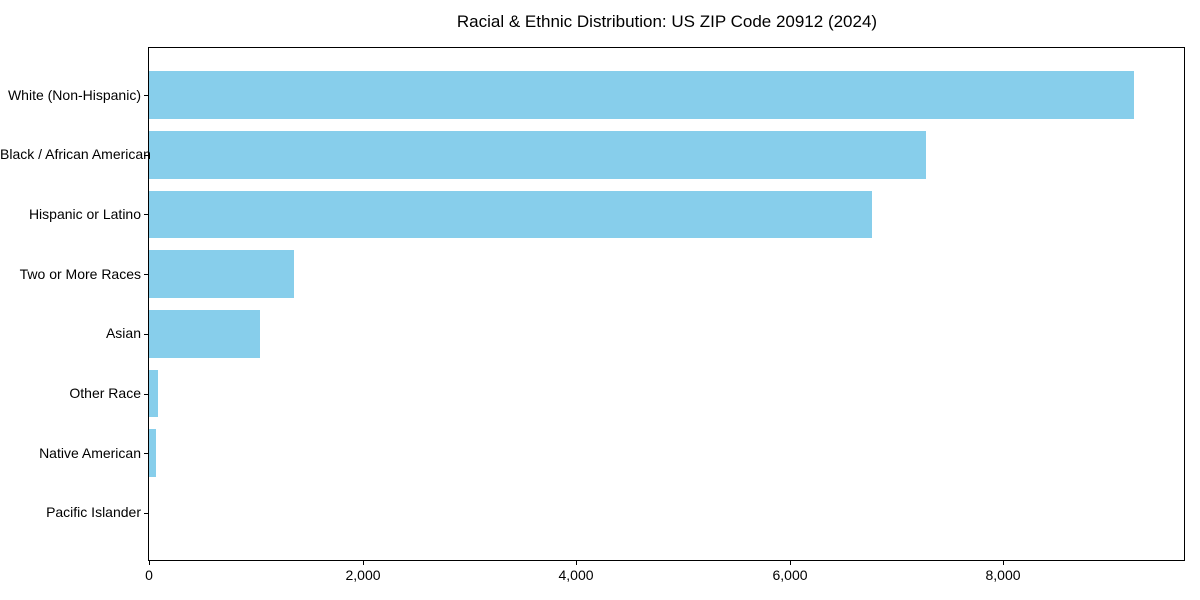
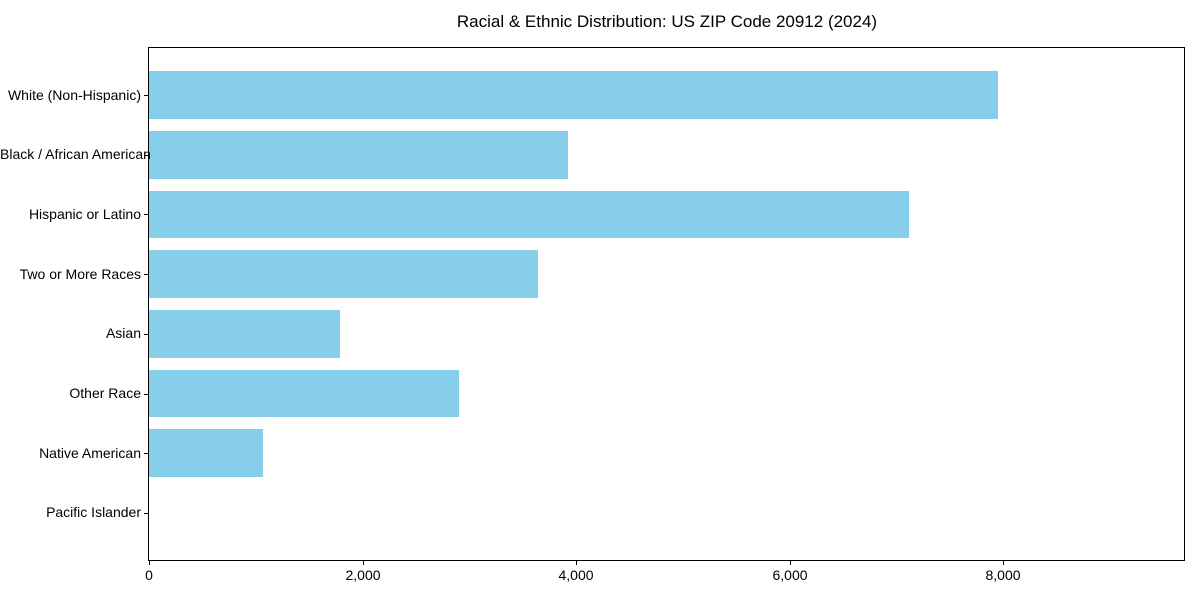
White (Non-Hispanic): 9220 -> 7950
Black / African American: 7270 -> 3920
Hispanic or Latino: 6760 -> 7120
Two or More Races: 1360 -> 3640
Asian: 1040 -> 1790
Other Race: 80 -> 2900
Native American: 60 -> 1070
